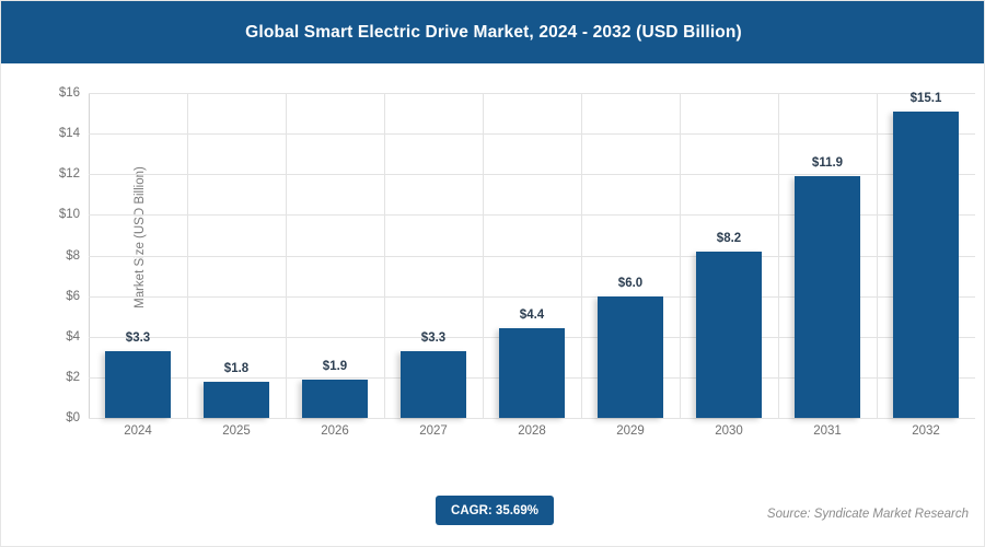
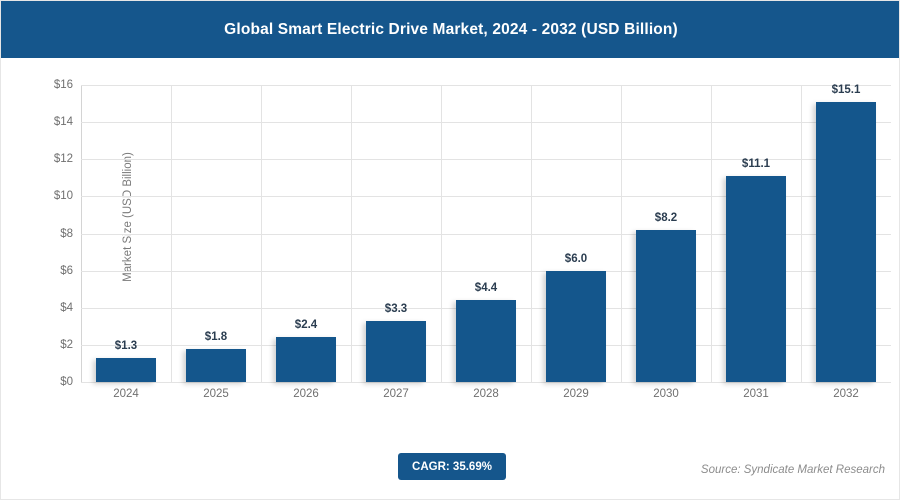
2024: $3.3 -> $1.3
2026: $1.9 -> $2.4
2031: $11.9 -> $11.1
